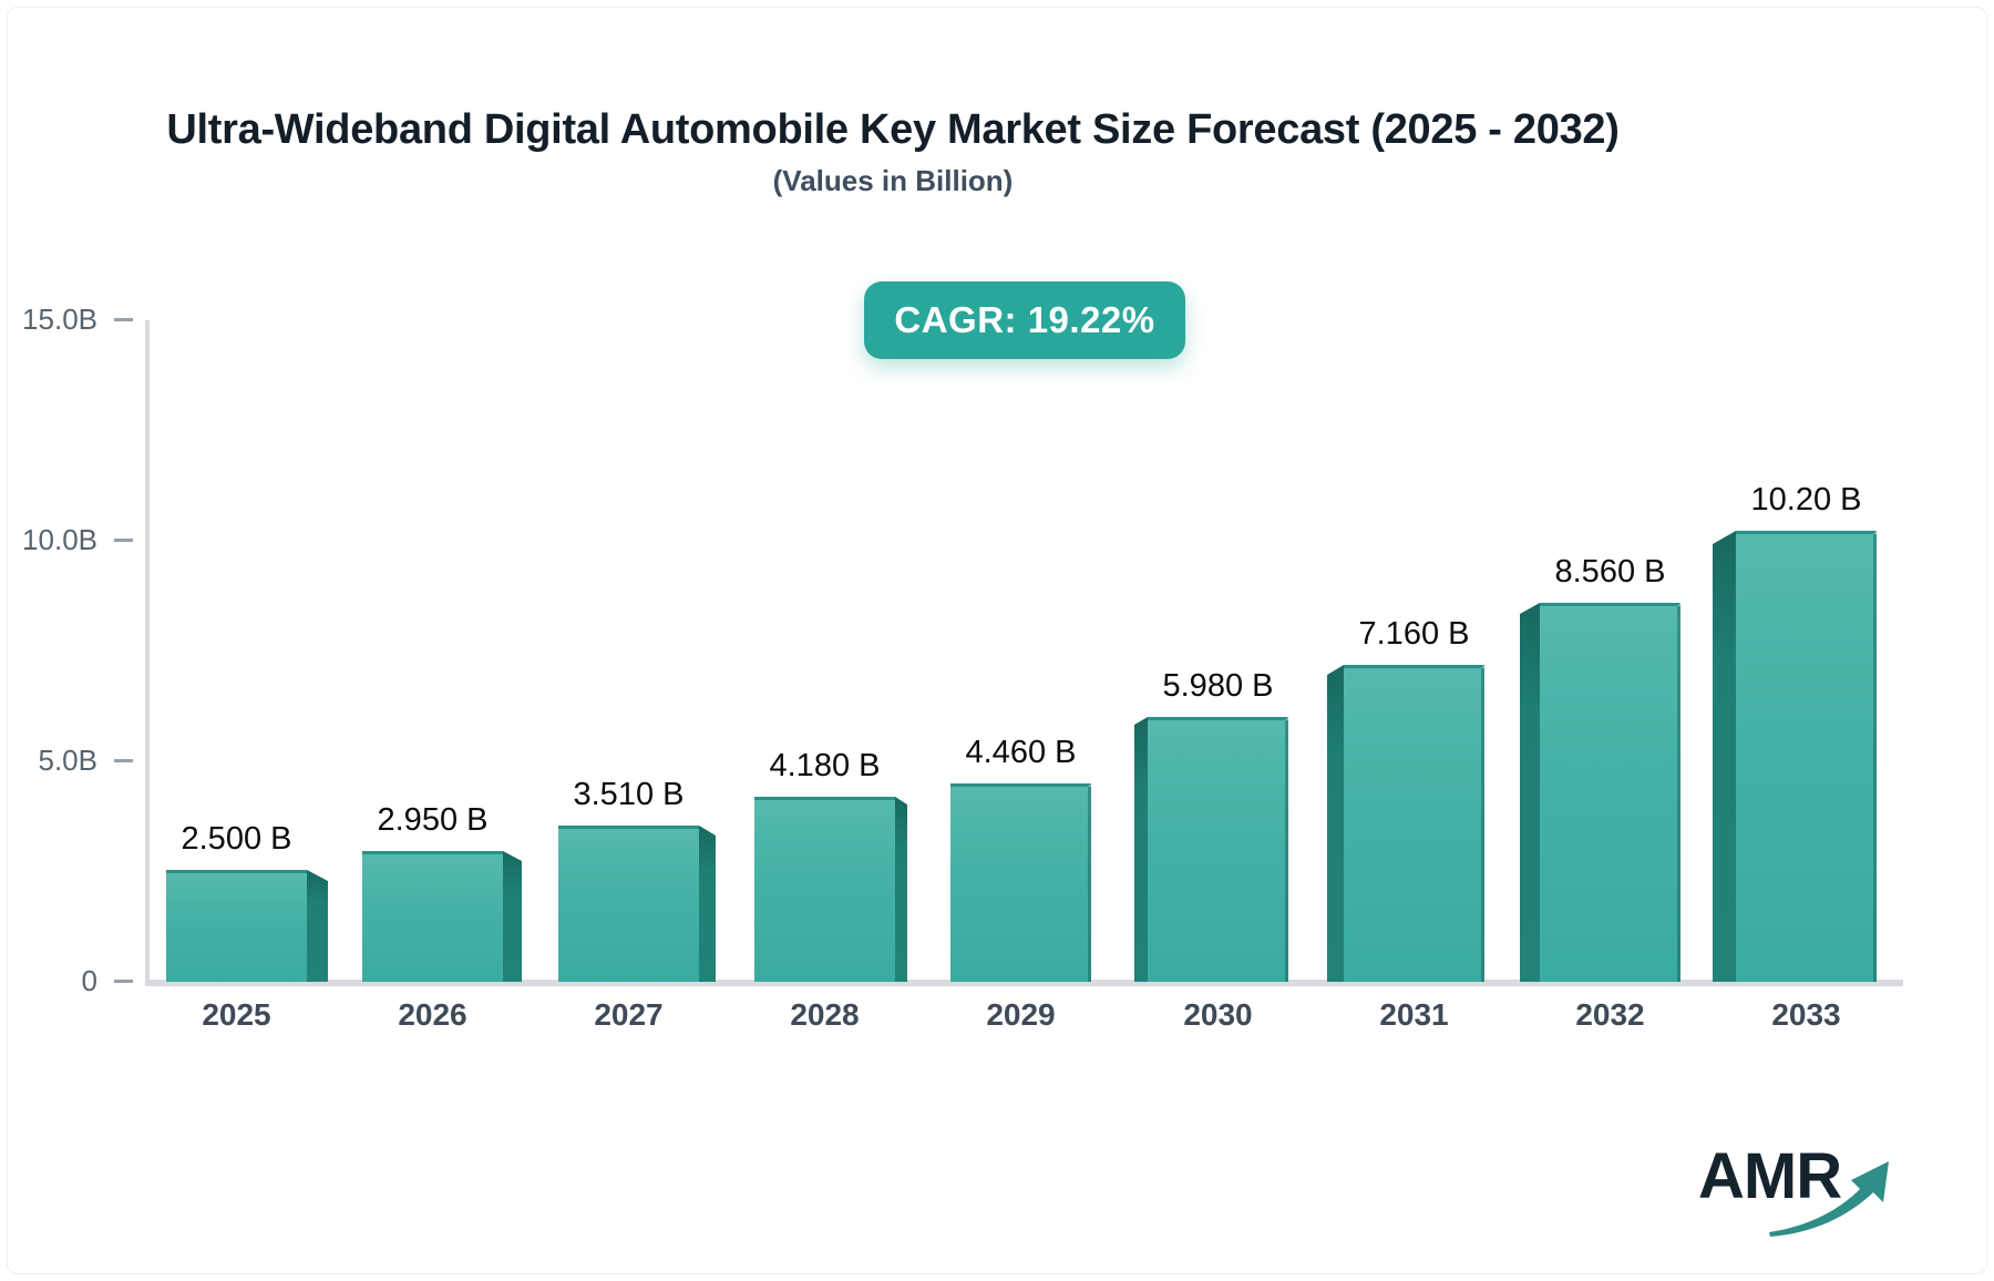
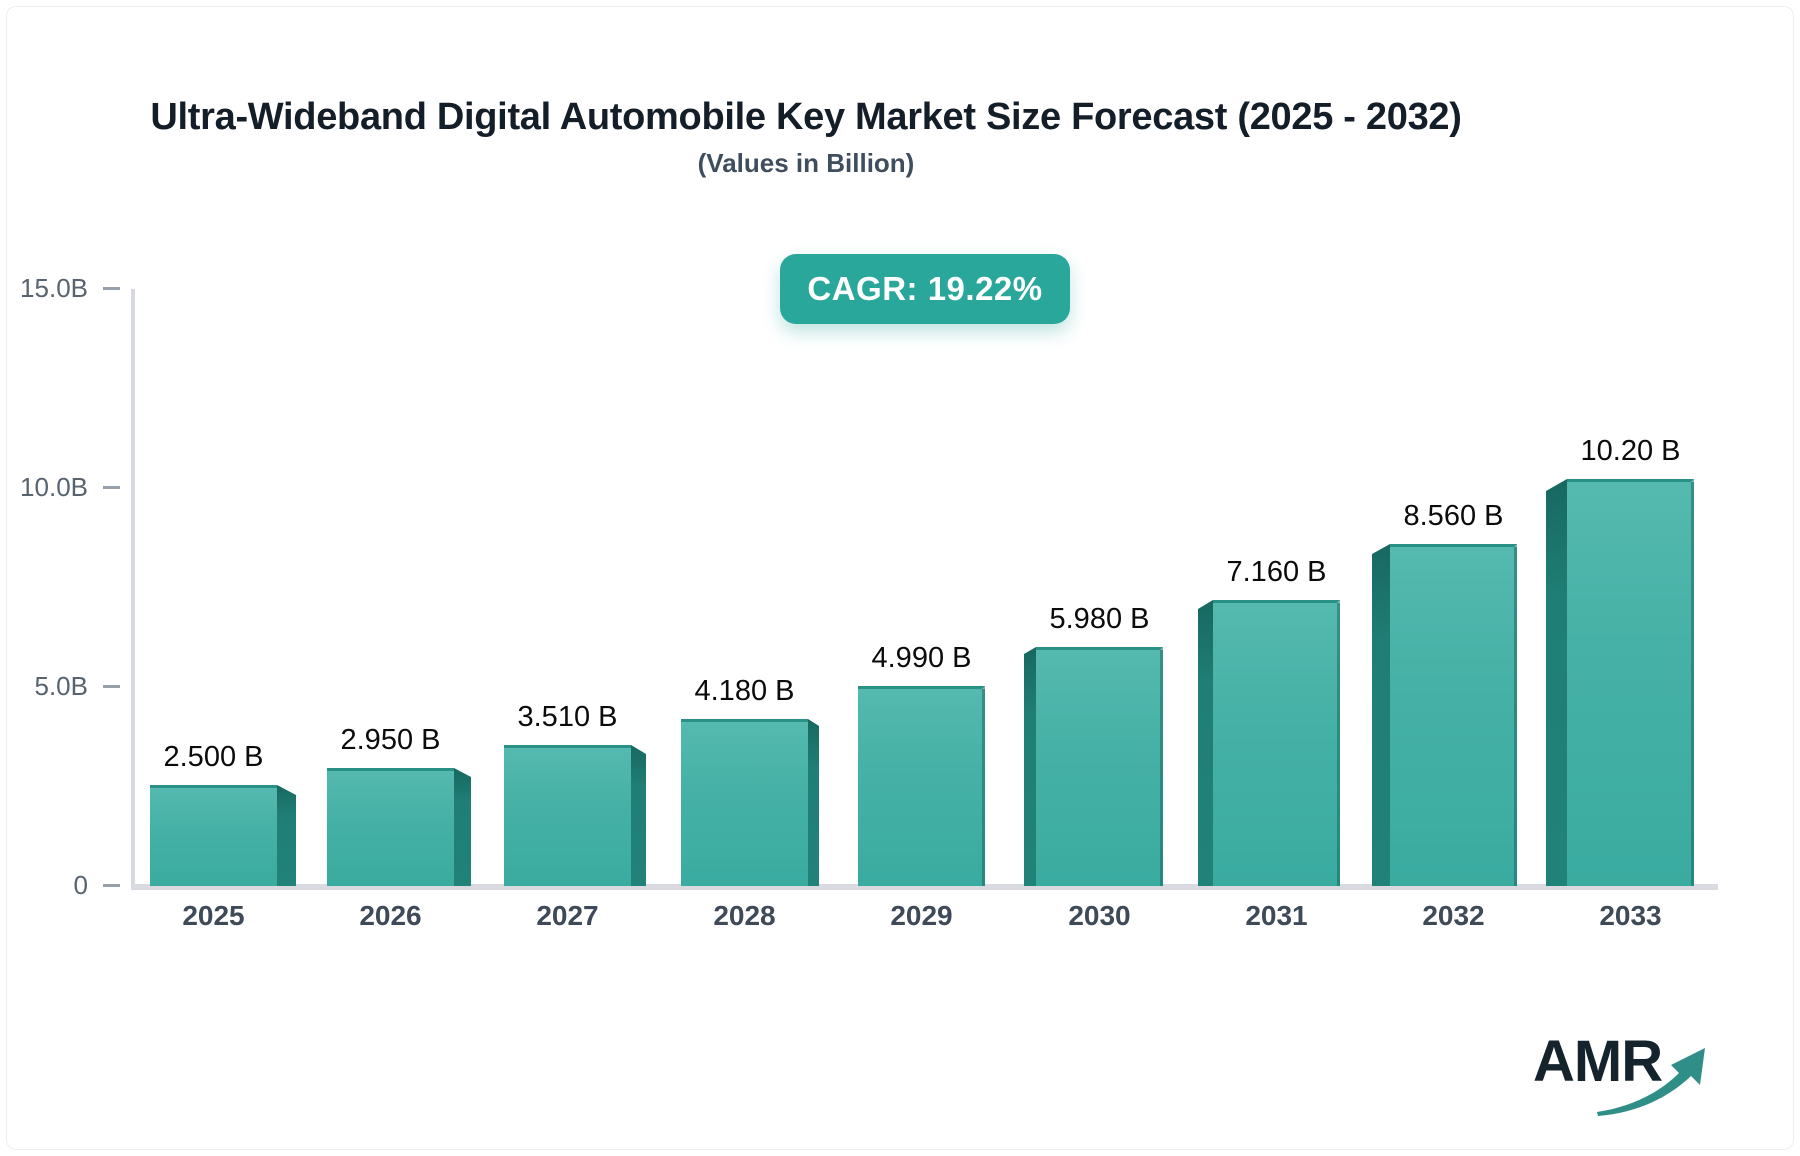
2029: 4.460 -> 4.990
